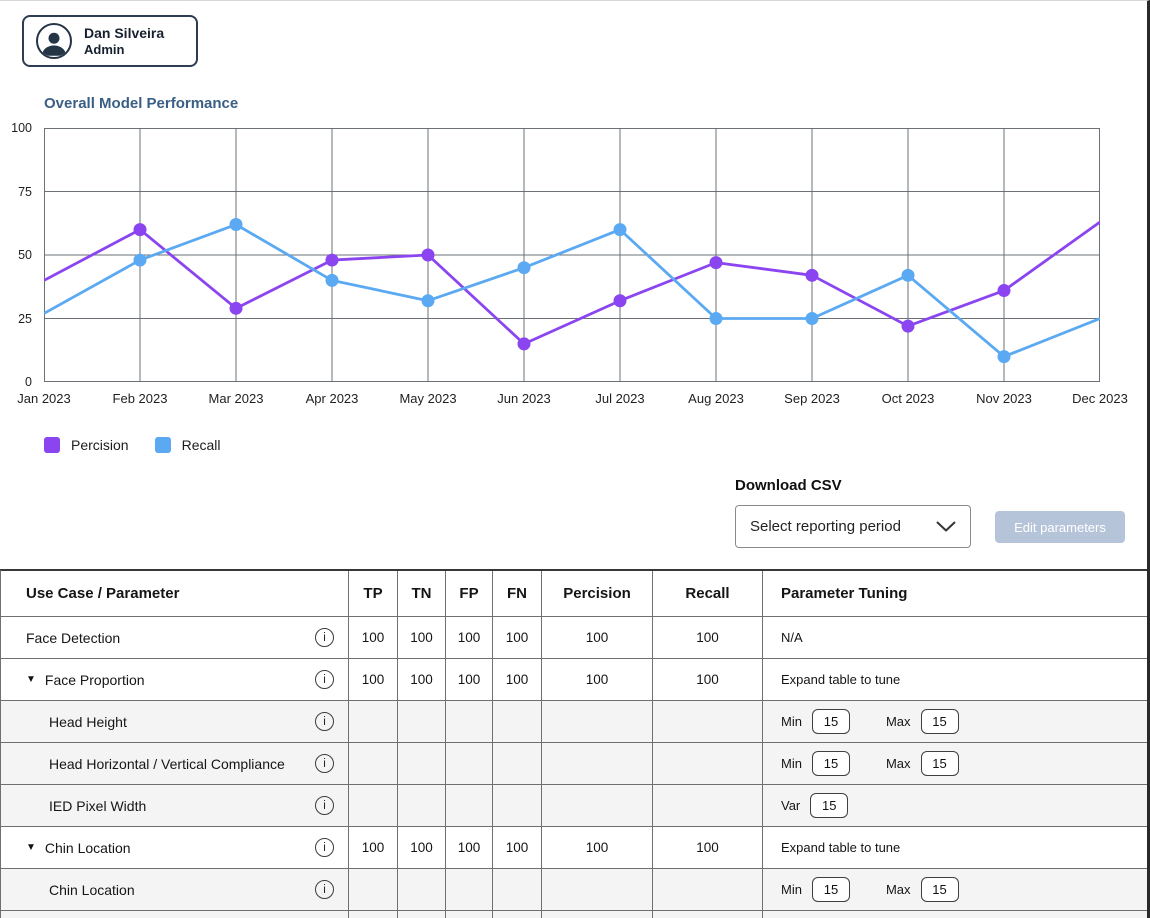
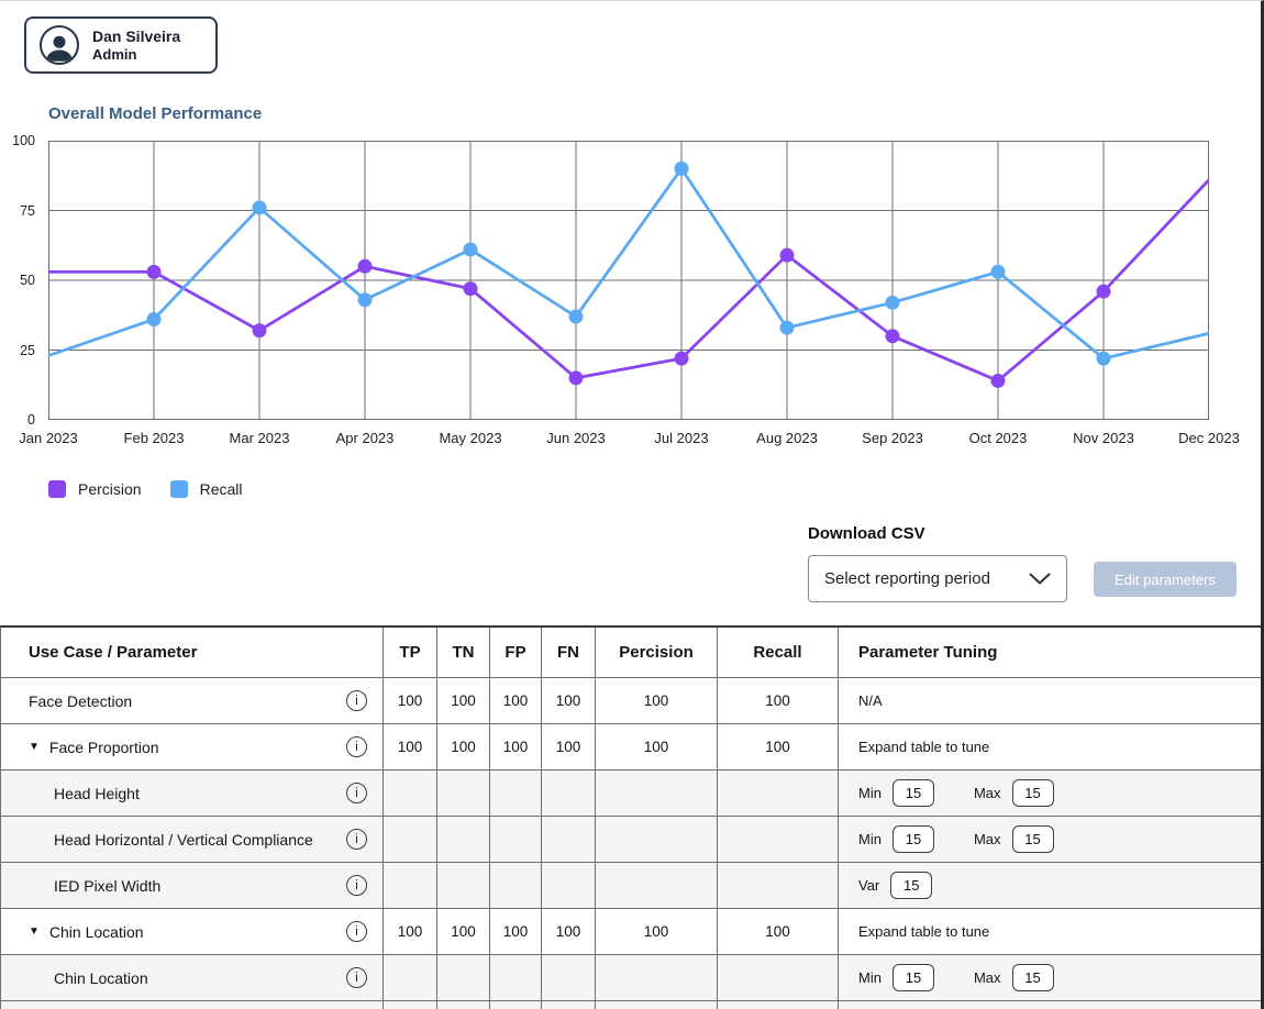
Percision/Jan 2023: 40 -> 53
Recall/Jan 2023: 27 -> 23
Percision/Feb 2023: 60 -> 53
Recall/Feb 2023: 48 -> 36
Percision/Mar 2023: 29 -> 32
Recall/Mar 2023: 62 -> 76
Percision/Apr 2023: 48 -> 55
Recall/Apr 2023: 40 -> 43
Percision/May 2023: 50 -> 47
Recall/May 2023: 32 -> 61
Recall/Jun 2023: 45 -> 37
Percision/Jul 2023: 32 -> 22
Recall/Jul 2023: 60 -> 90
Percision/Aug 2023: 47 -> 59
Recall/Aug 2023: 25 -> 33
Percision/Sep 2023: 42 -> 30
Recall/Sep 2023: 25 -> 42
Percision/Oct 2023: 22 -> 14
Recall/Oct 2023: 42 -> 53
Percision/Nov 2023: 36 -> 46
Recall/Nov 2023: 10 -> 22
Percision/Dec 2023: 63 -> 86
Recall/Dec 2023: 25 -> 31
